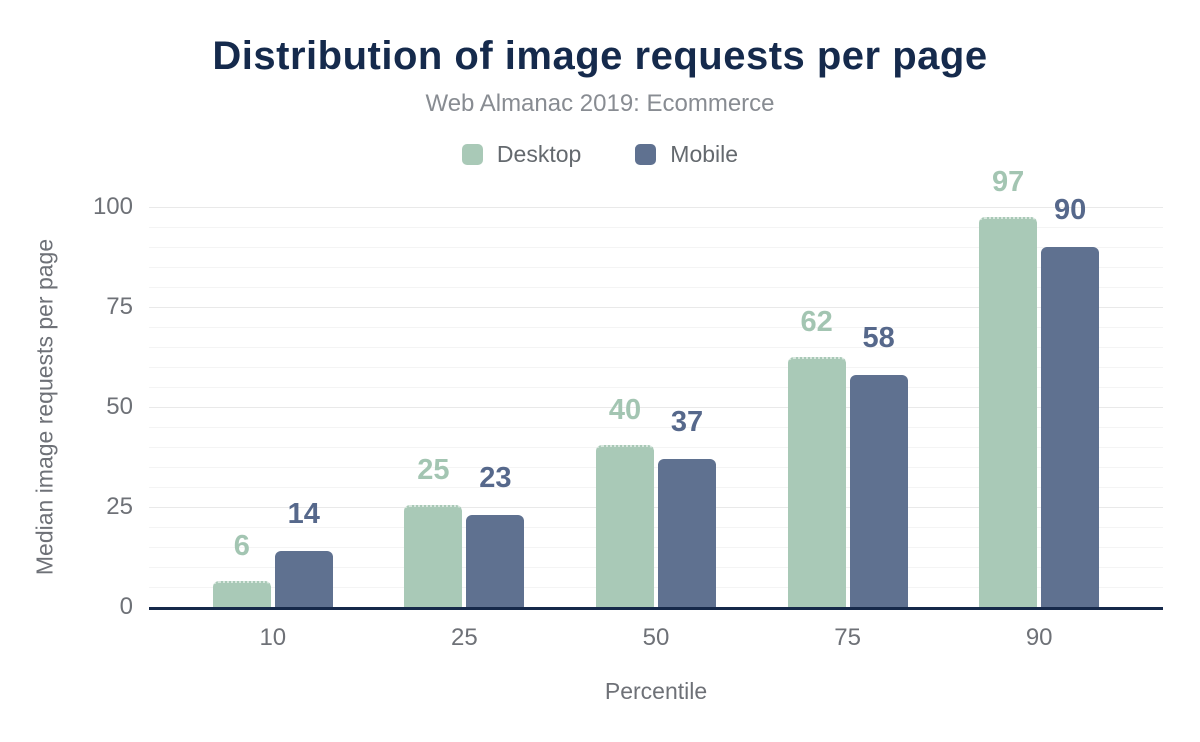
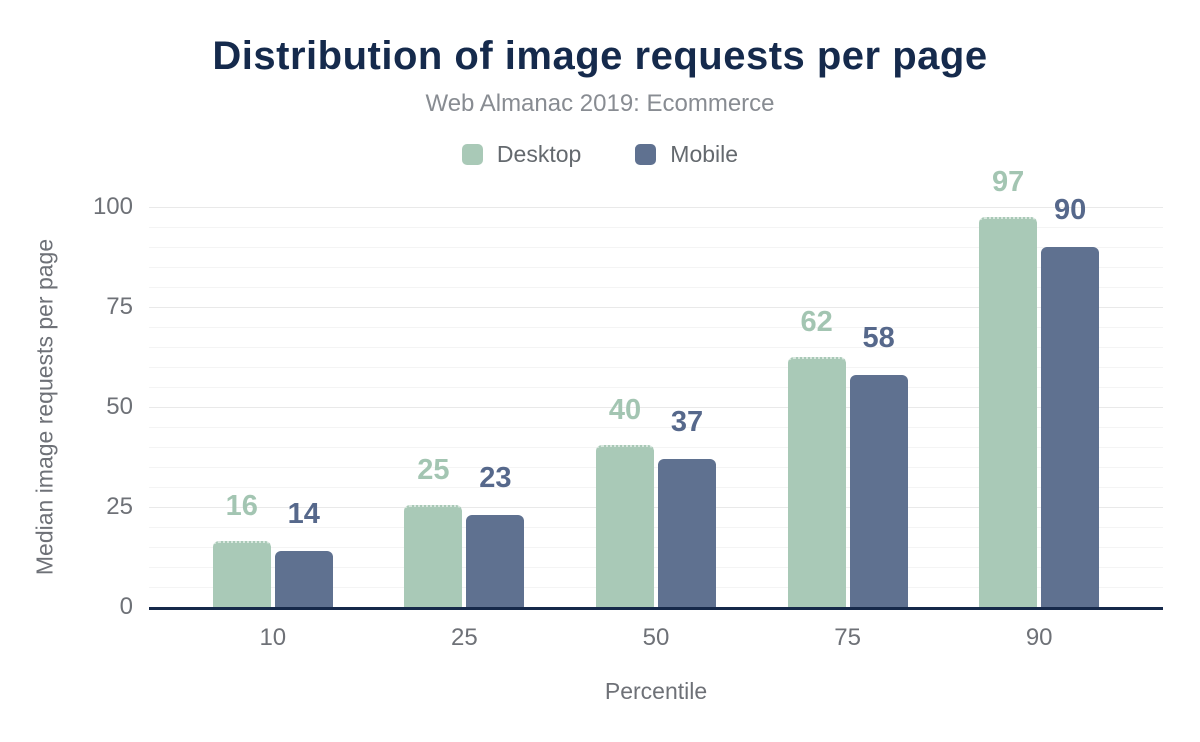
Desktop/10: 6 -> 16
